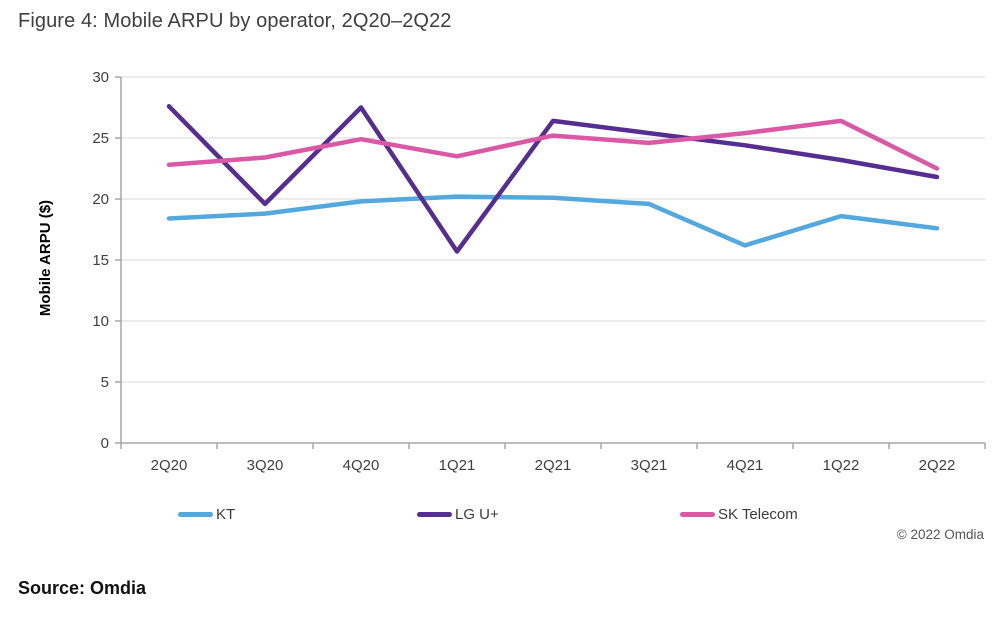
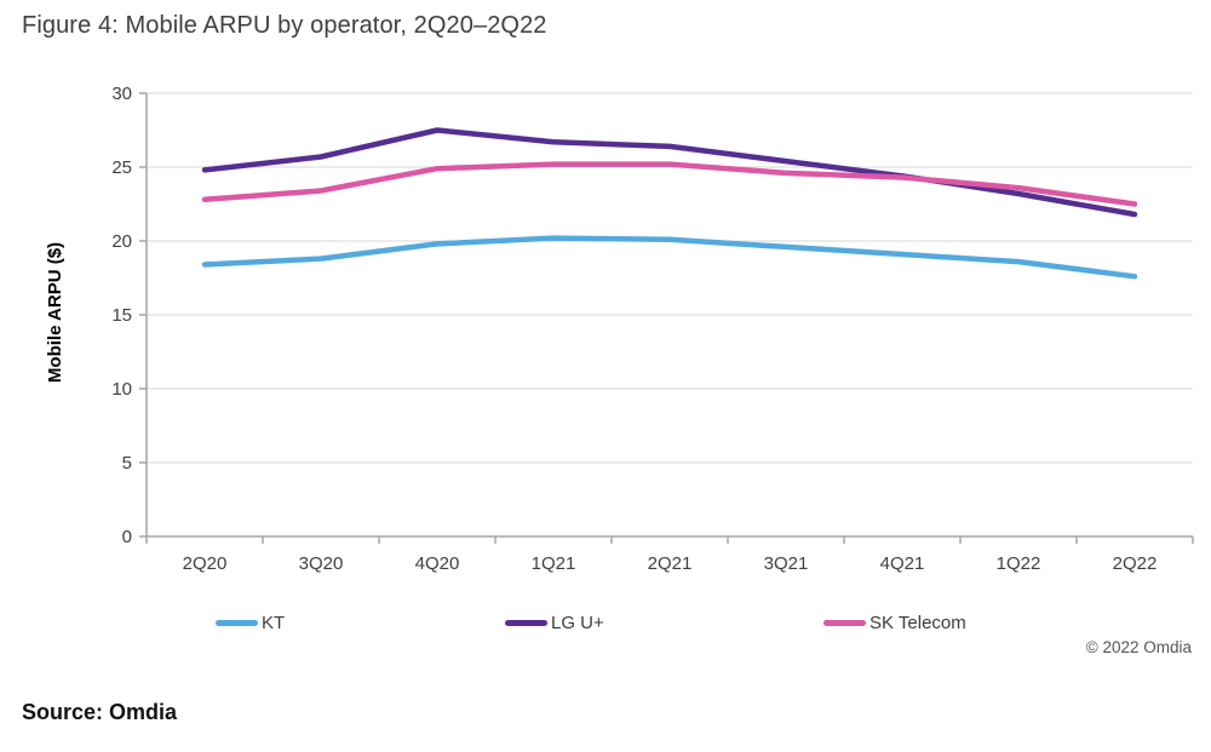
LG U+/2Q20: 27.6 -> 24.8
LG U+/3Q20: 19.6 -> 25.7
LG U+/1Q21: 15.7 -> 26.7
SK Telecom/1Q21: 23.5 -> 25.2
KT/4Q21: 16.2 -> 19.1
SK Telecom/4Q21: 25.4 -> 24.3
SK Telecom/1Q22: 26.4 -> 23.6
